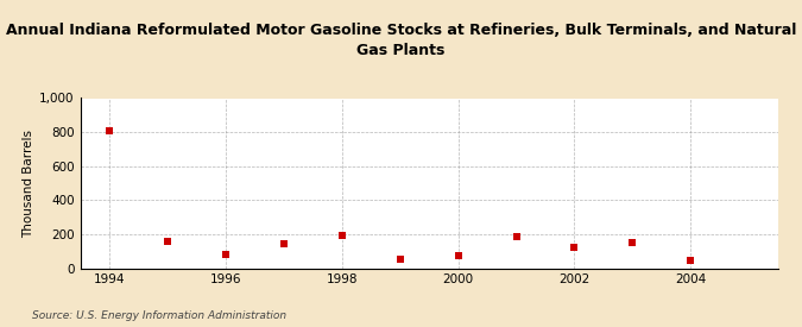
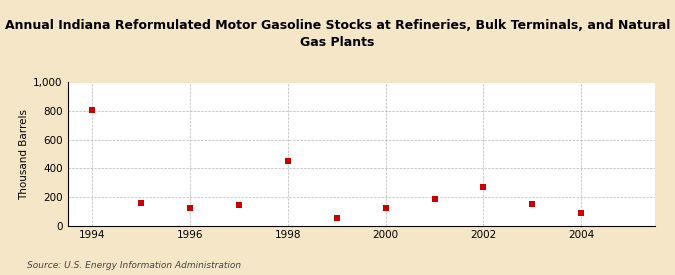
1996: 80 -> 120
1998: 190 -> 450
2000: 70 -> 120
2002: 120 -> 270
2004: 40 -> 90
